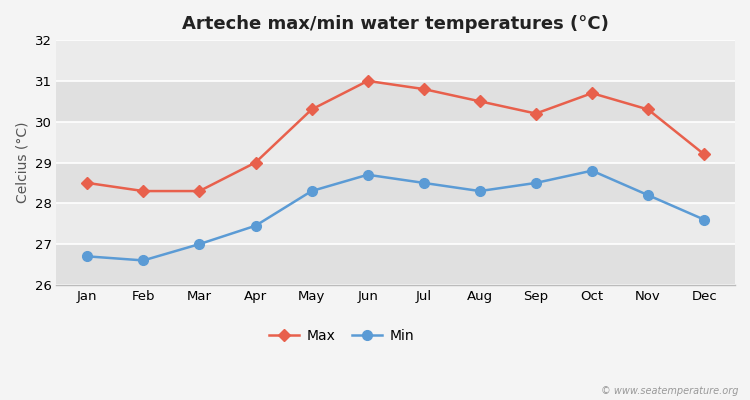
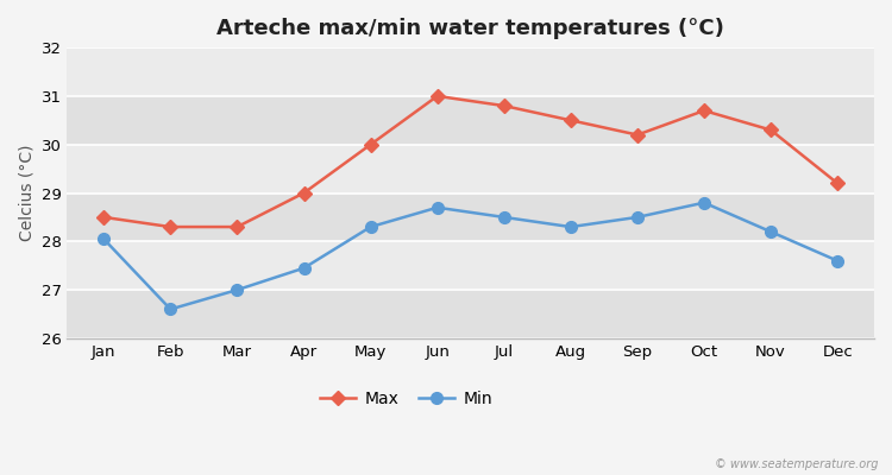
Min/Jan: 26.70 -> 28.05
Max/May: 30.3 -> 30.0
